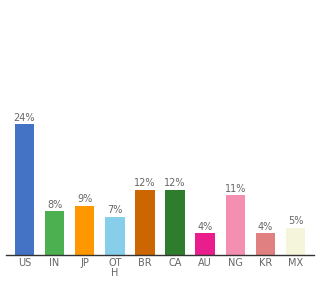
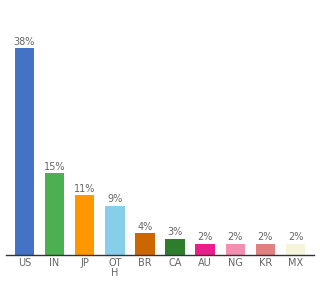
US: 24% -> 38%
IN: 8% -> 15%
JP: 9% -> 11%
OT H: 7% -> 9%
BR: 12% -> 4%
CA: 12% -> 3%
AU: 4% -> 2%
NG: 11% -> 2%
KR: 4% -> 2%
MX: 5% -> 2%
